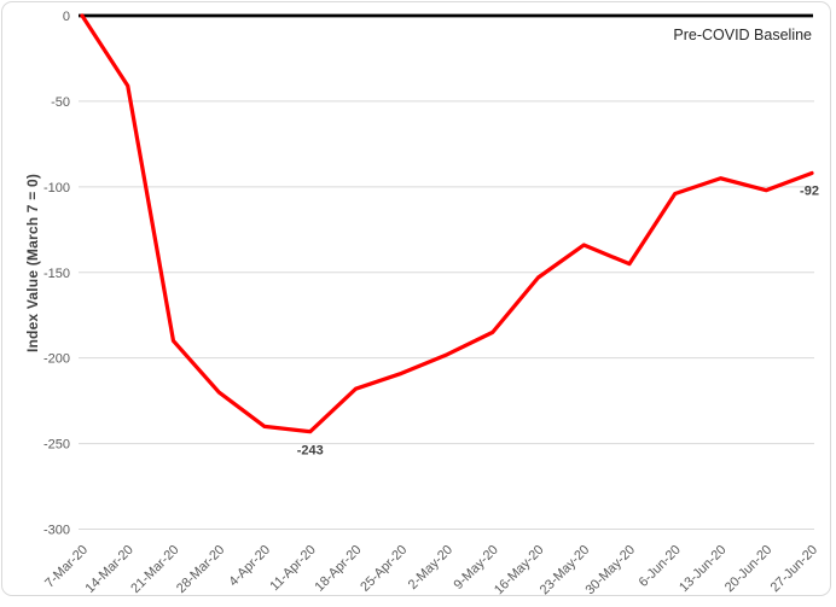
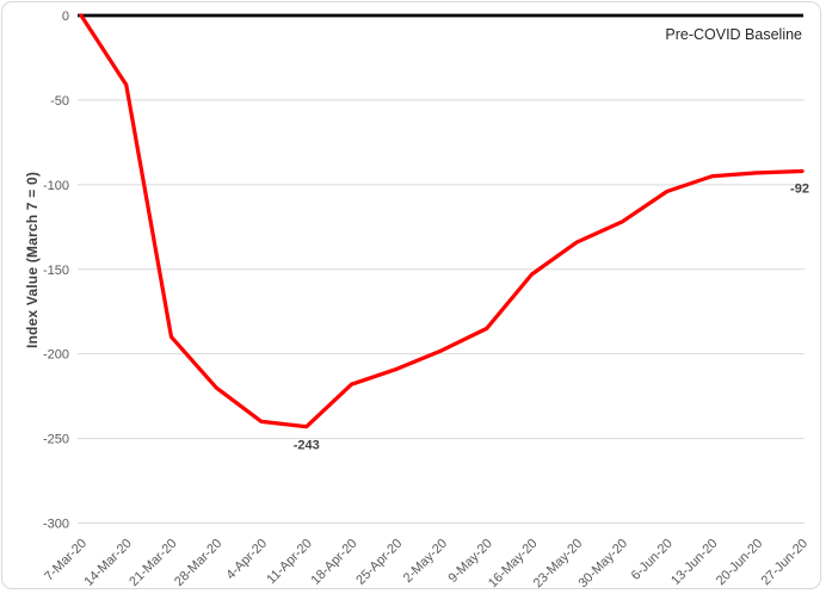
30-May-20: -145 -> -122
20-Jun-20: -102 -> -93
